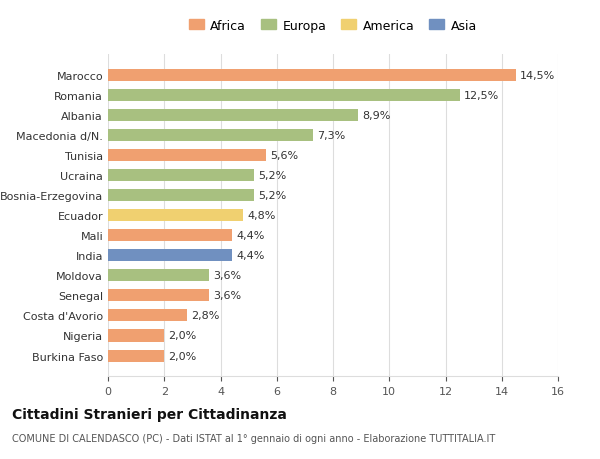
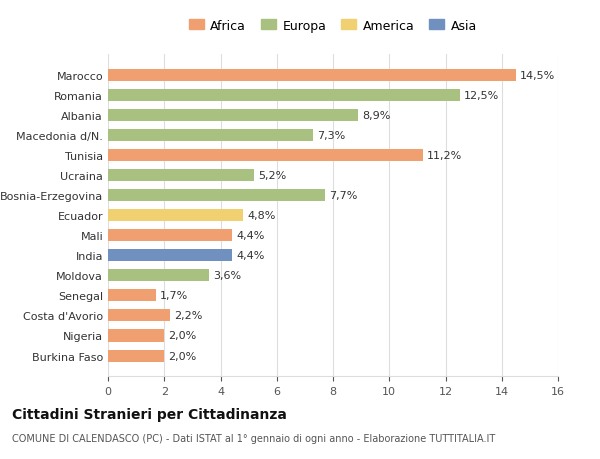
Tunisia: 5,6% -> 11,2%
Bosnia-Erzegovina: 5,2% -> 7,7%
Senegal: 3,6% -> 1,7%
Costa d'Avorio: 2,8% -> 2,2%
